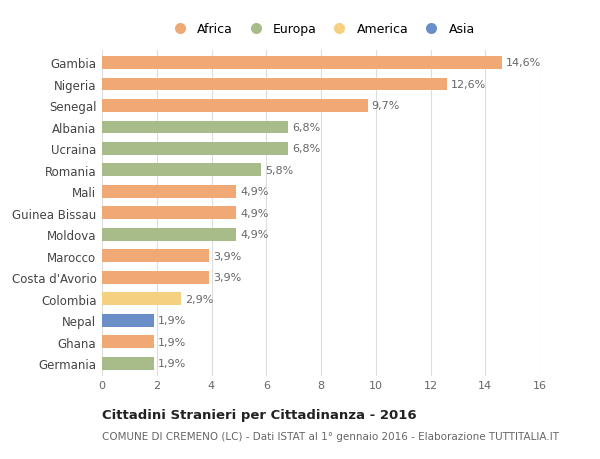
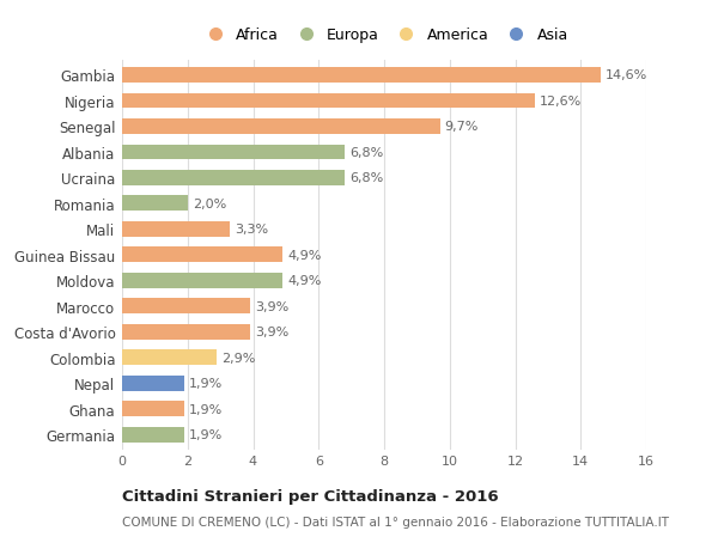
Romania: 5,8% -> 2,0%
Mali: 4,9% -> 3,3%
